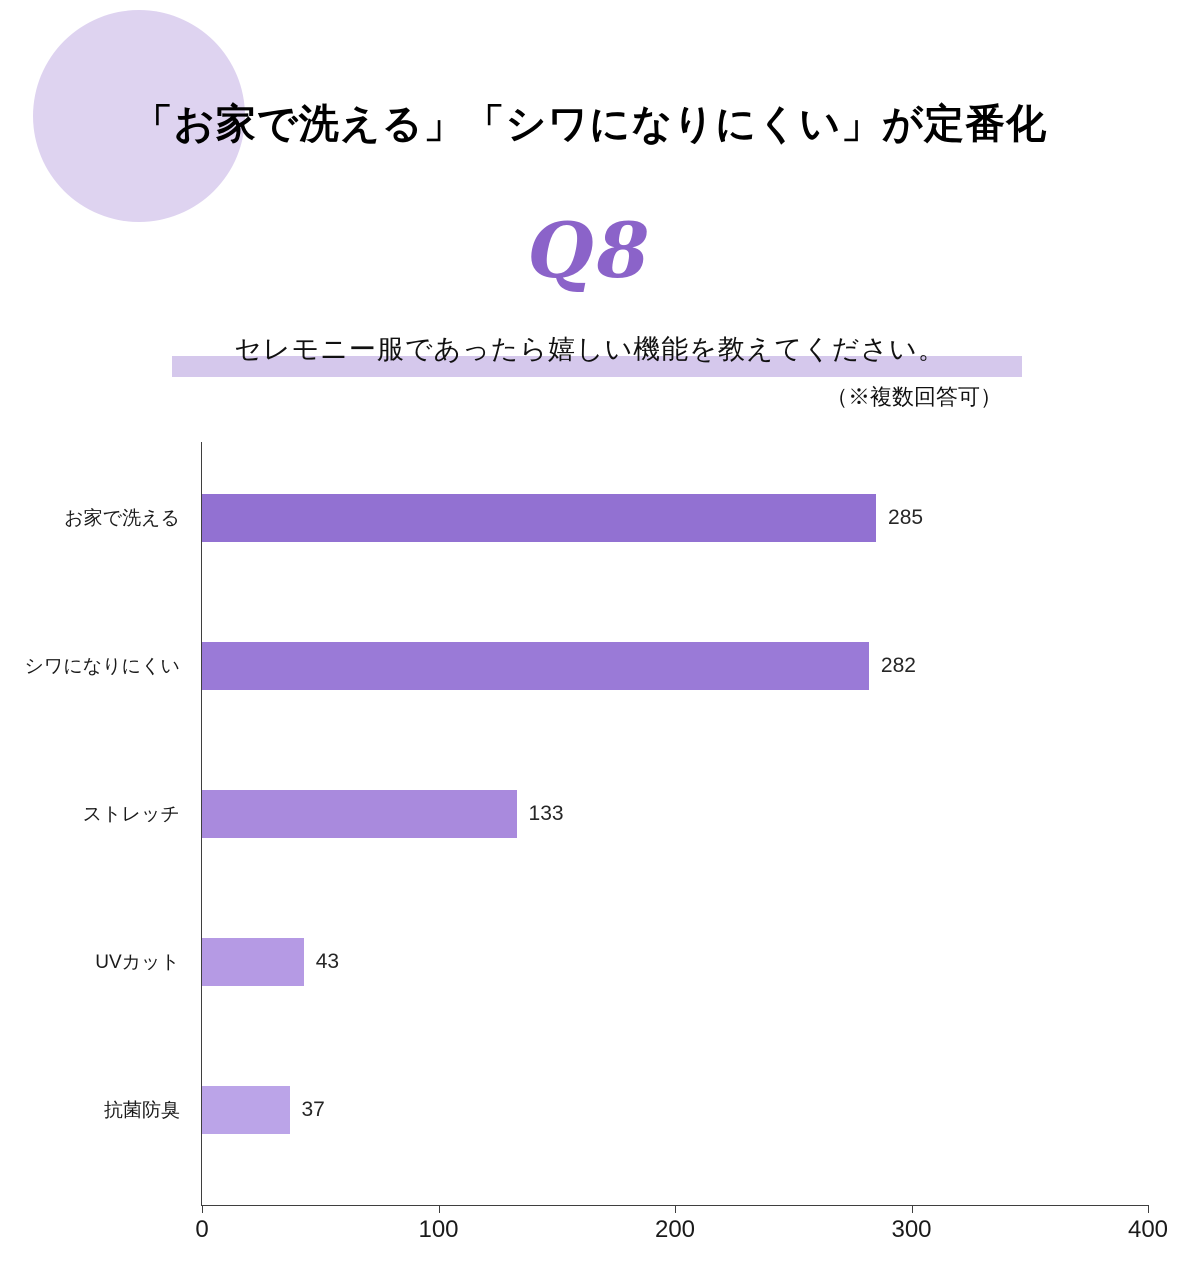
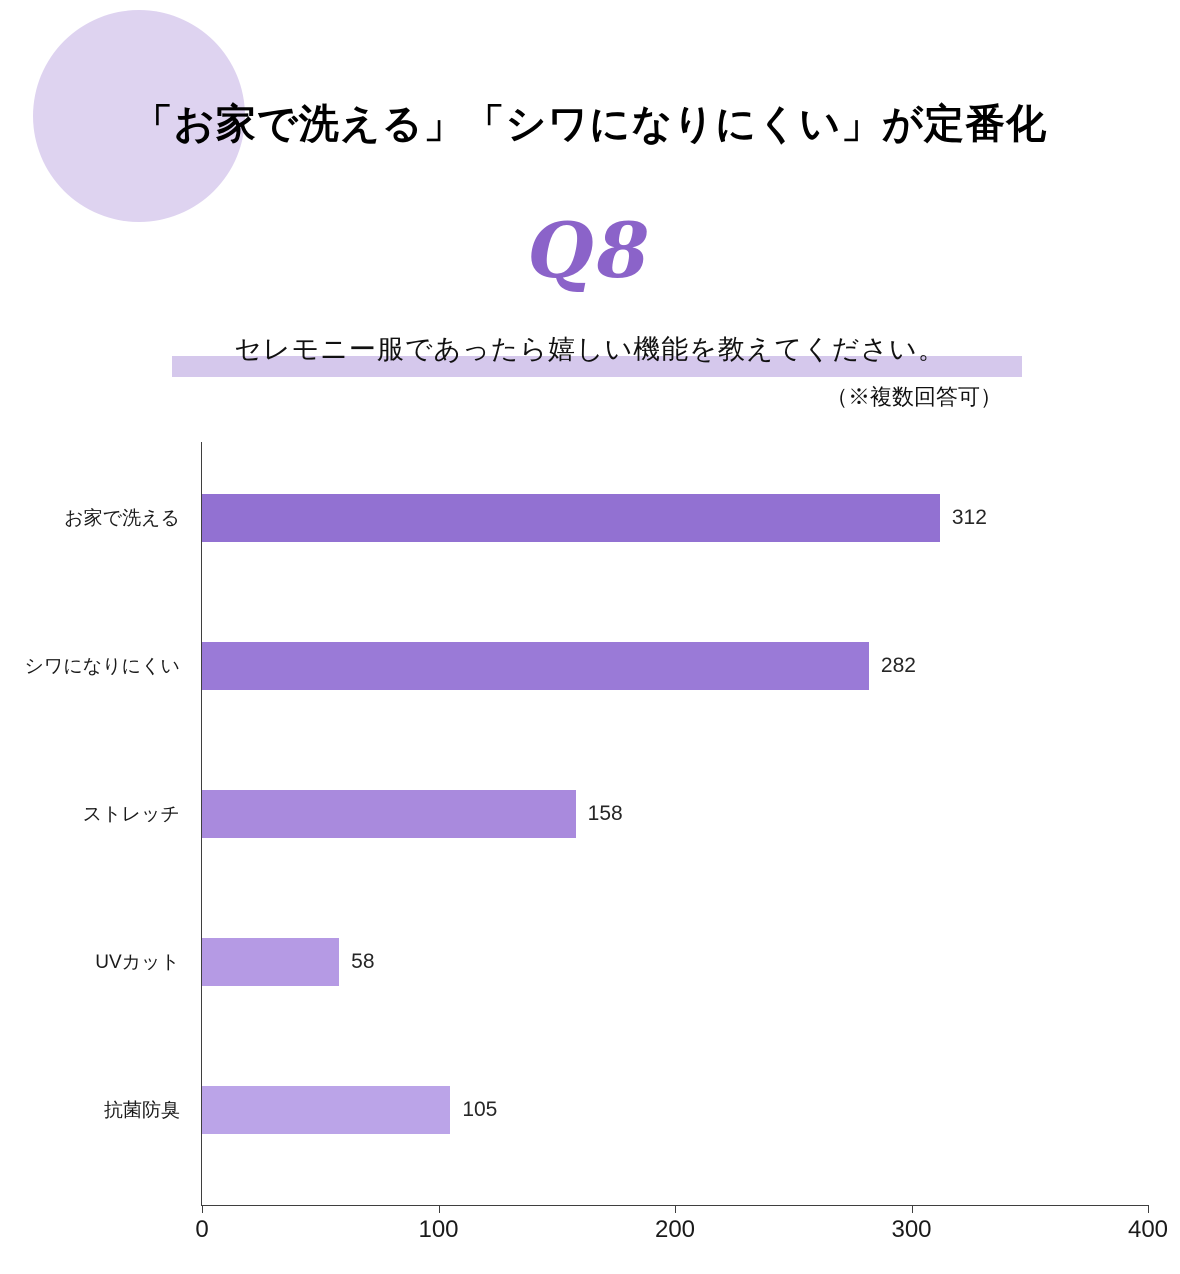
お家で洗える: 285 -> 312
ストレッチ: 133 -> 158
UVカット: 43 -> 58
抗菌防臭: 37 -> 105
